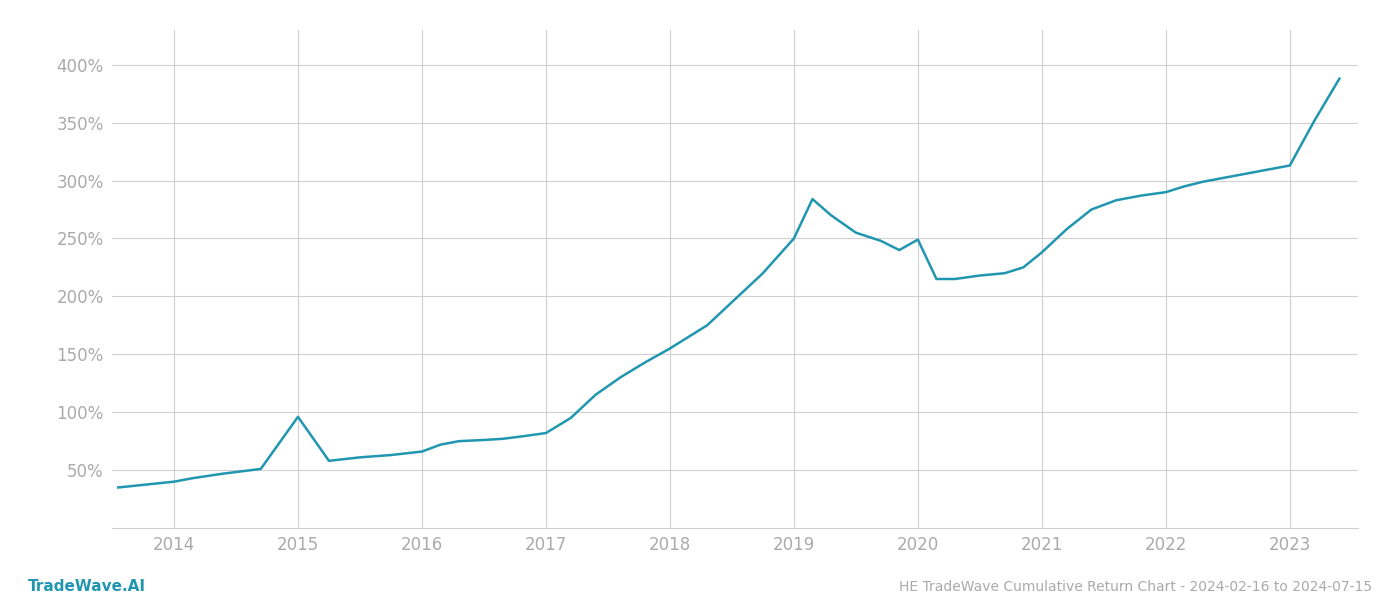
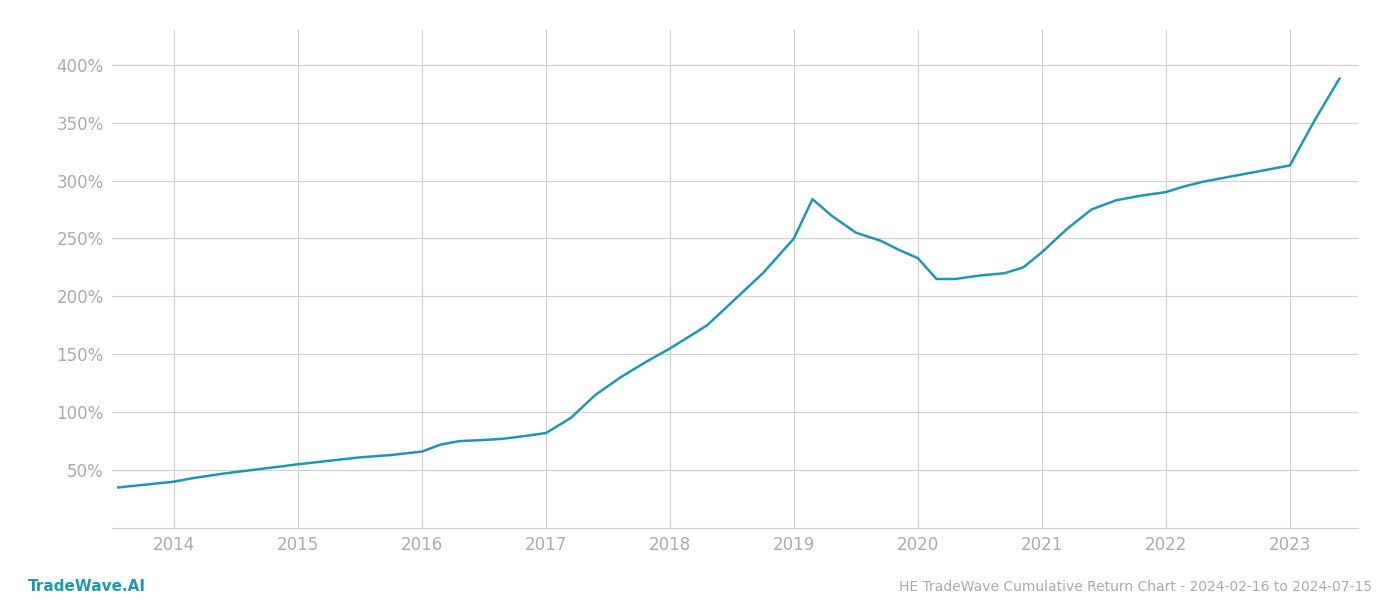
2015: 96% -> 55%
2020: 249% -> 233%
